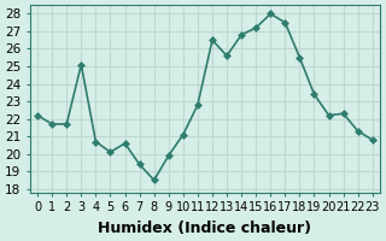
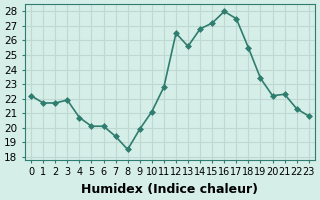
3: 25.1 -> 21.9
6: 20.6 -> 20.1
